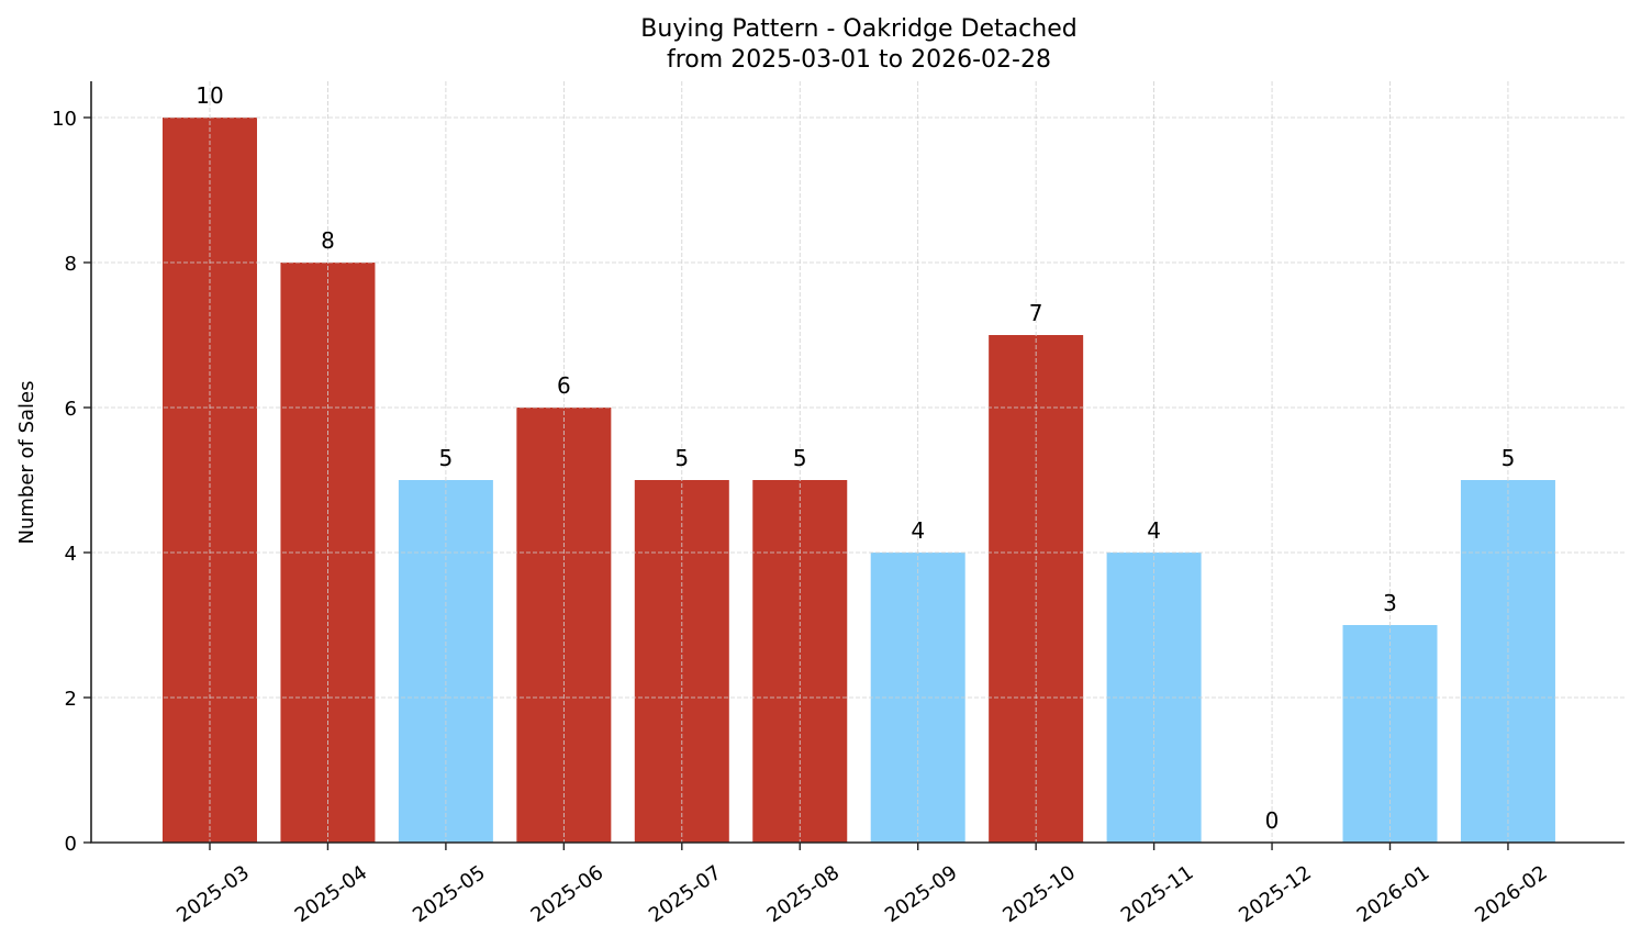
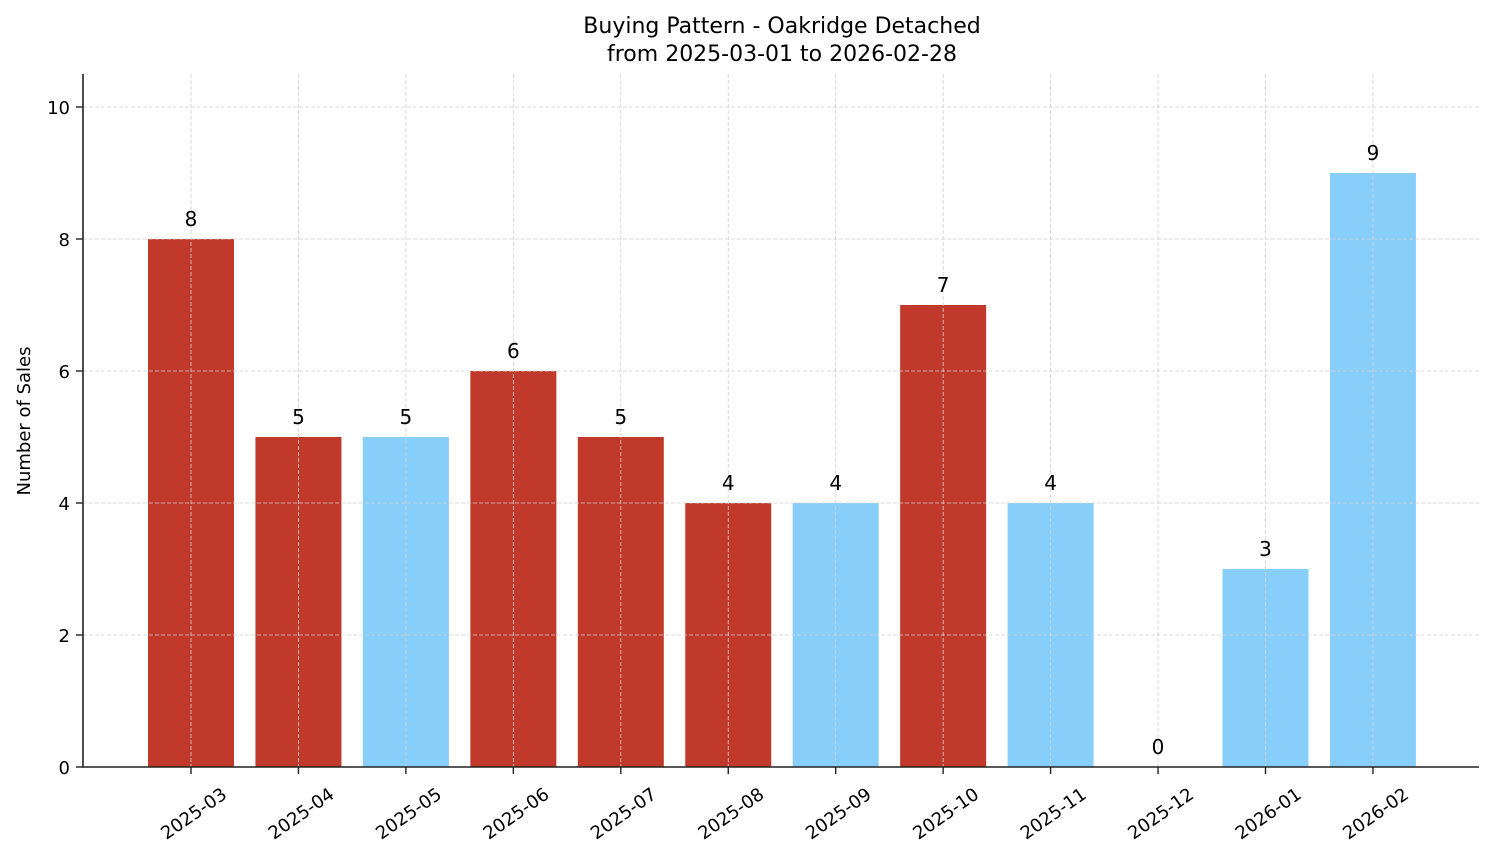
2025-03: 10 -> 8
2025-04: 8 -> 5
2025-08: 5 -> 4
2026-02: 5 -> 9
